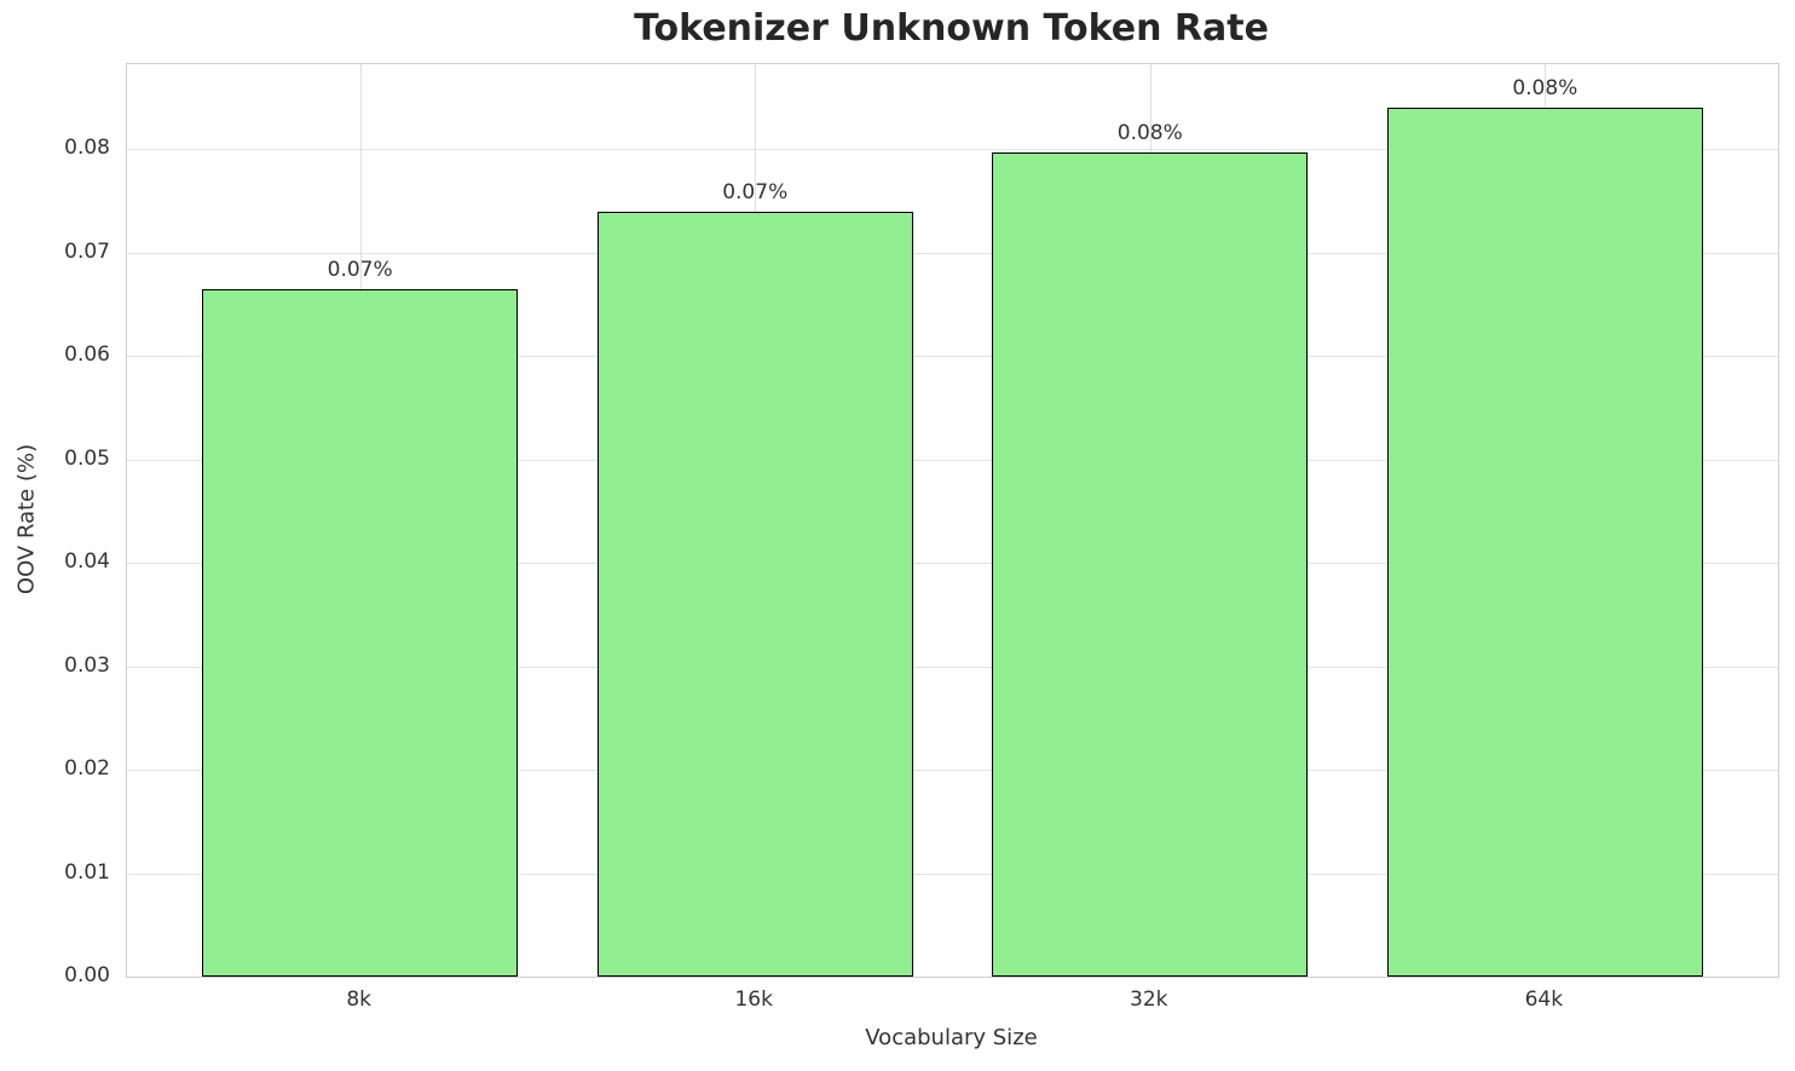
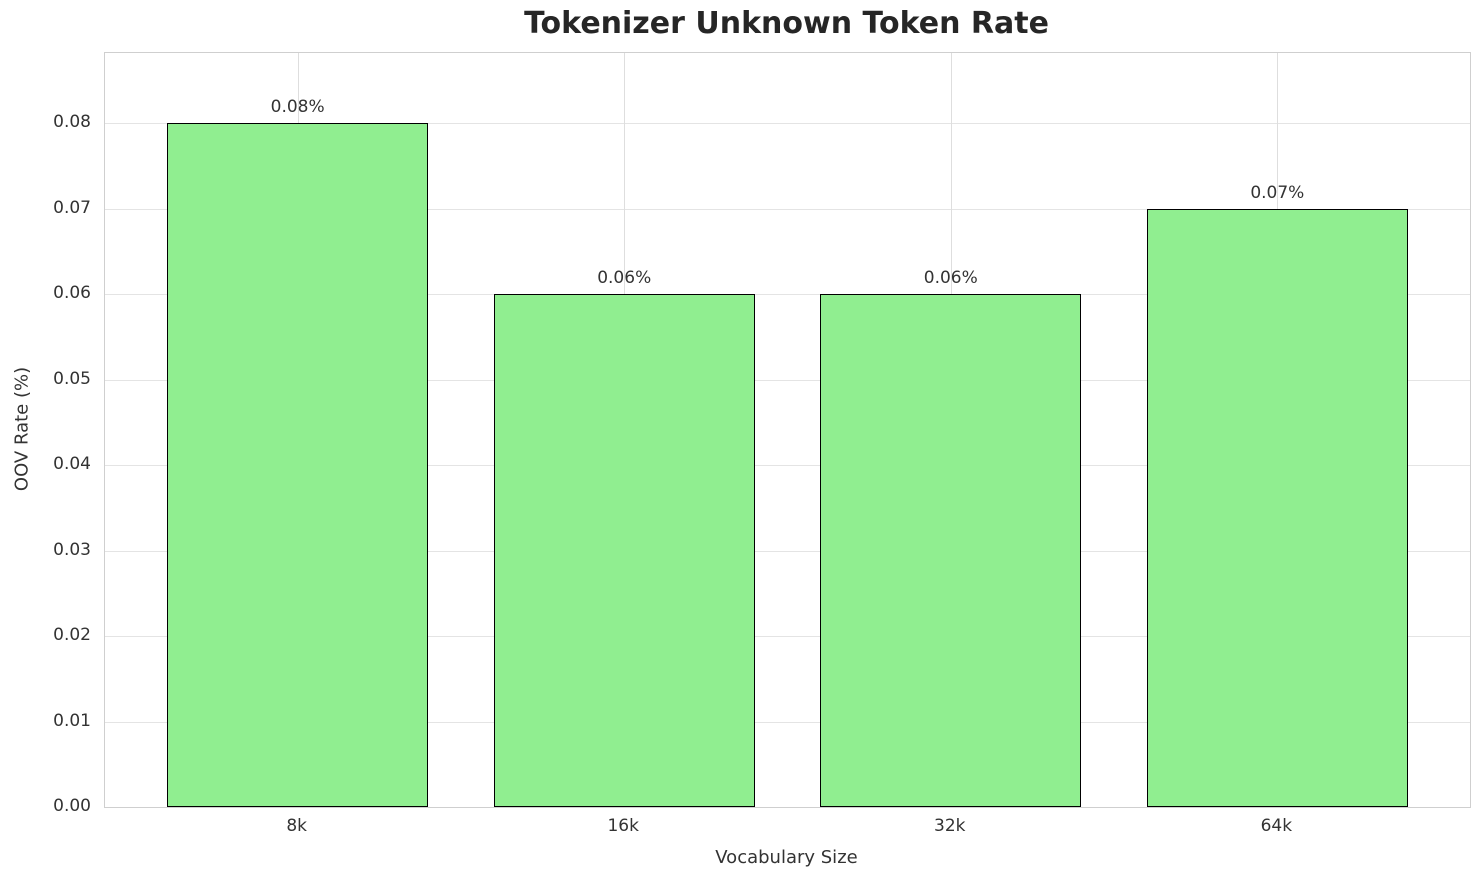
8k: 0.07% -> 0.08%
16k: 0.07% -> 0.06%
32k: 0.08% -> 0.06%
64k: 0.08% -> 0.07%
